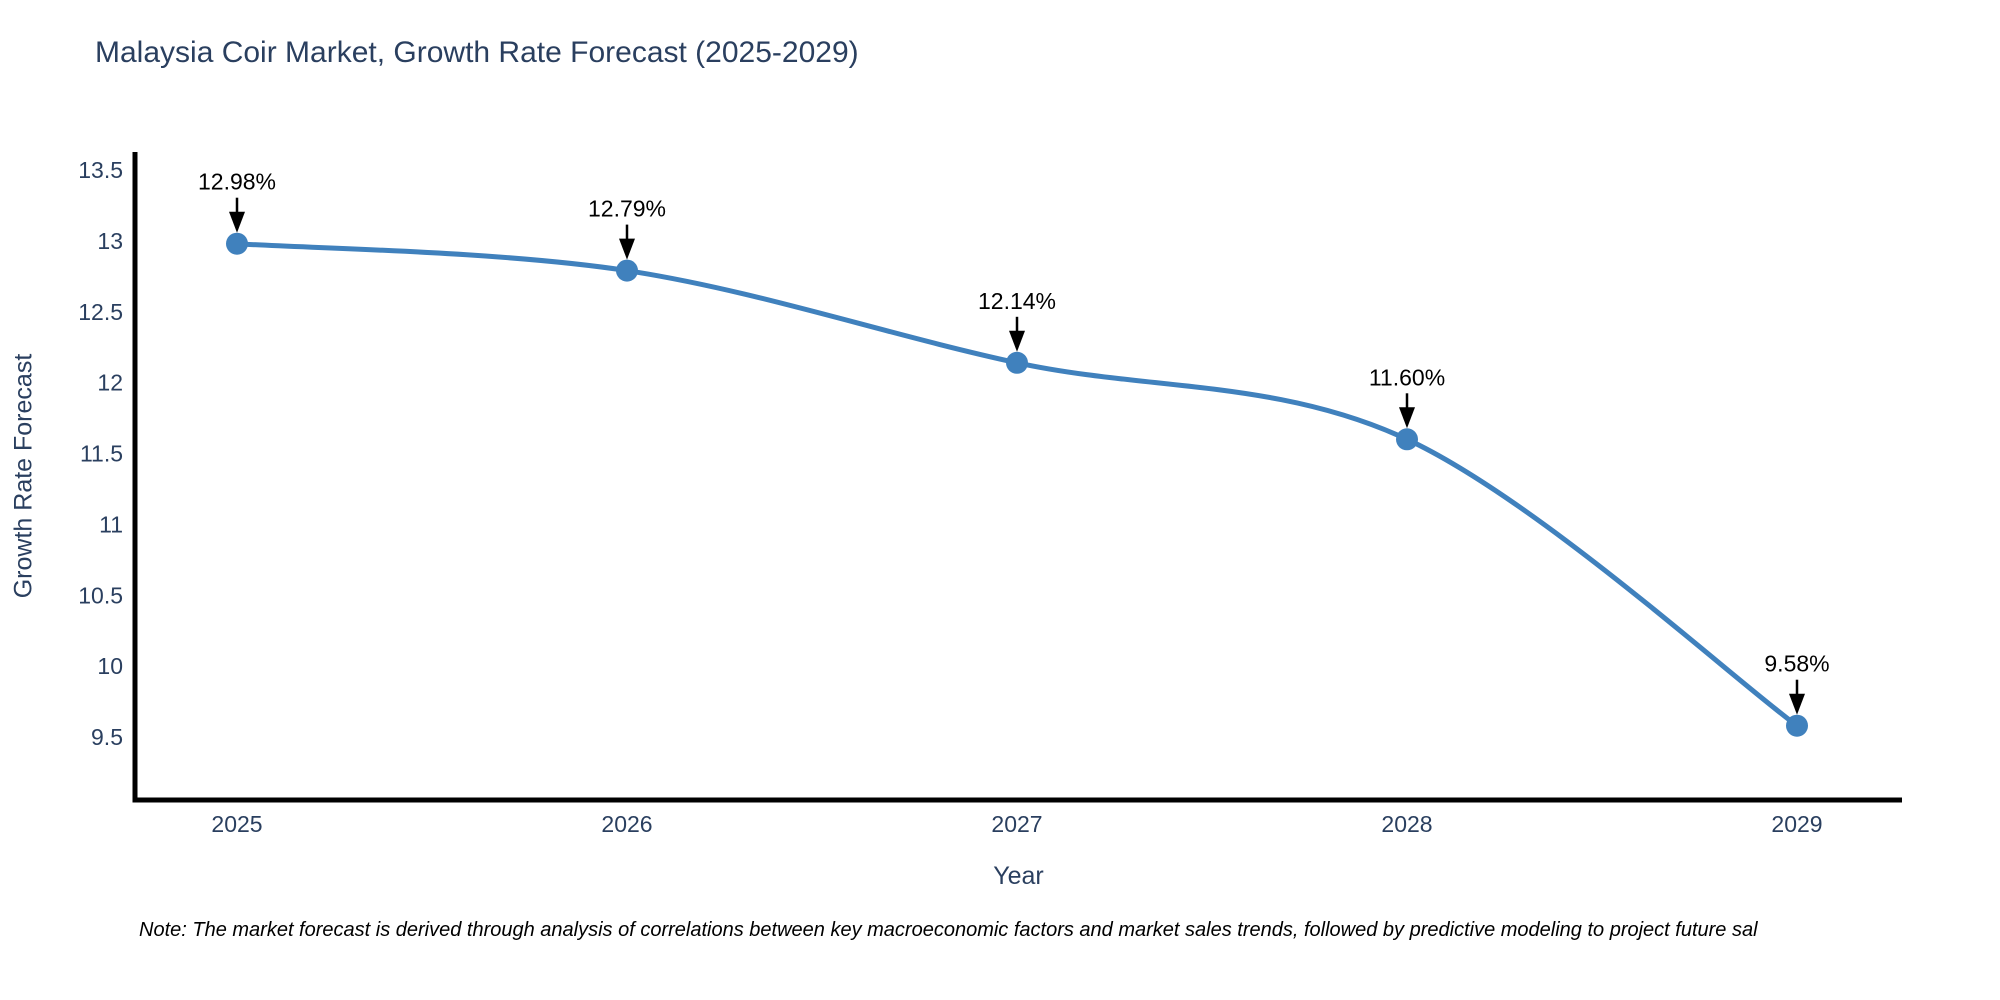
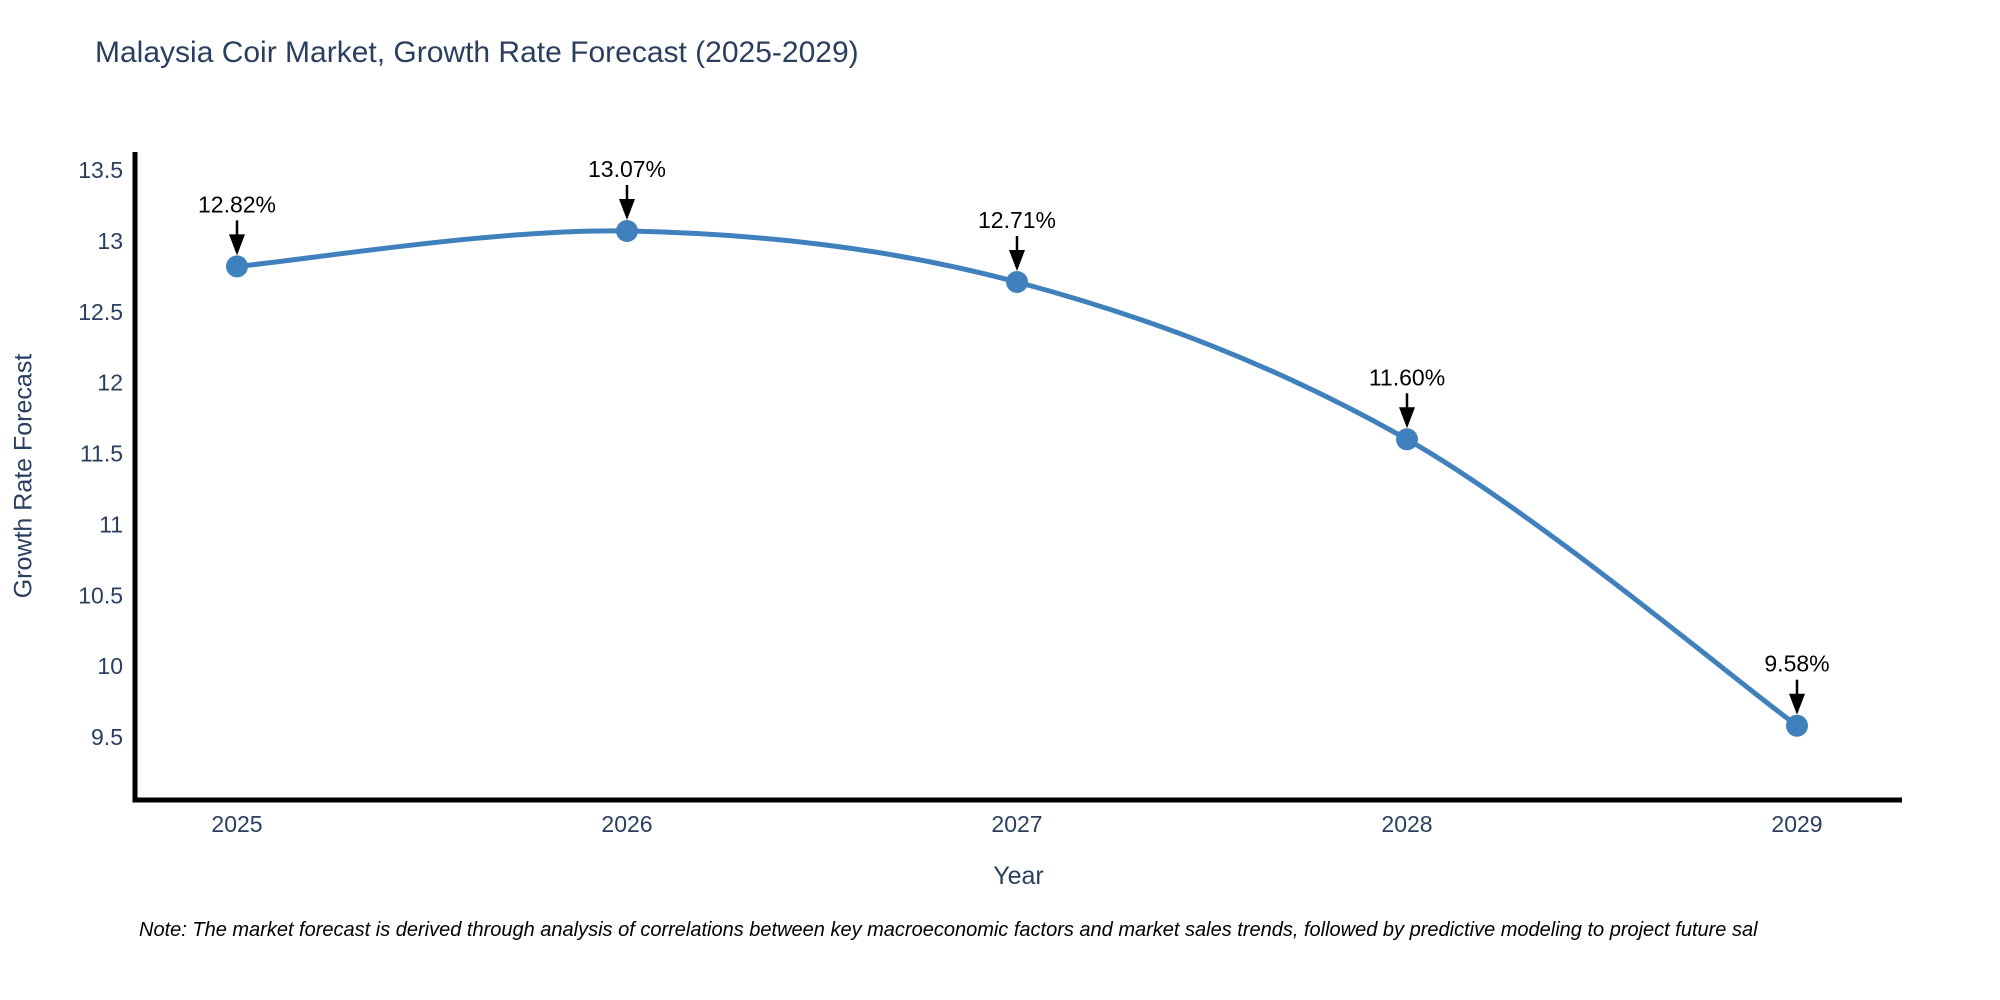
2025: 12.98% -> 12.82%
2026: 12.79% -> 13.07%
2027: 12.14% -> 12.71%
